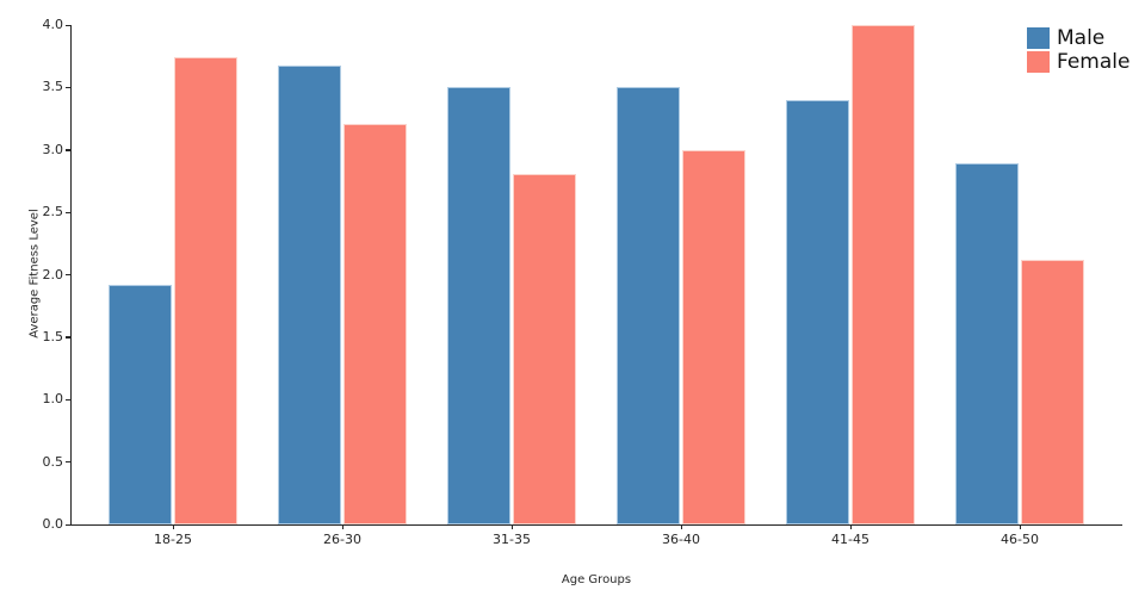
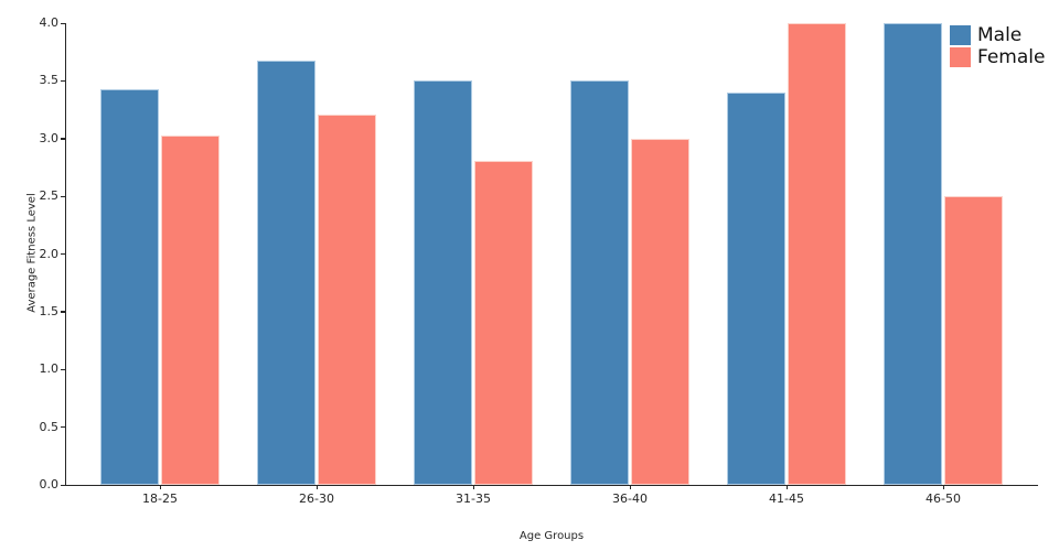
Male/18-25: 1.92 -> 3.43
Female/18-25: 3.74 -> 3.03
Male/46-50: 2.89 -> 4.00
Female/46-50: 2.12 -> 2.50
